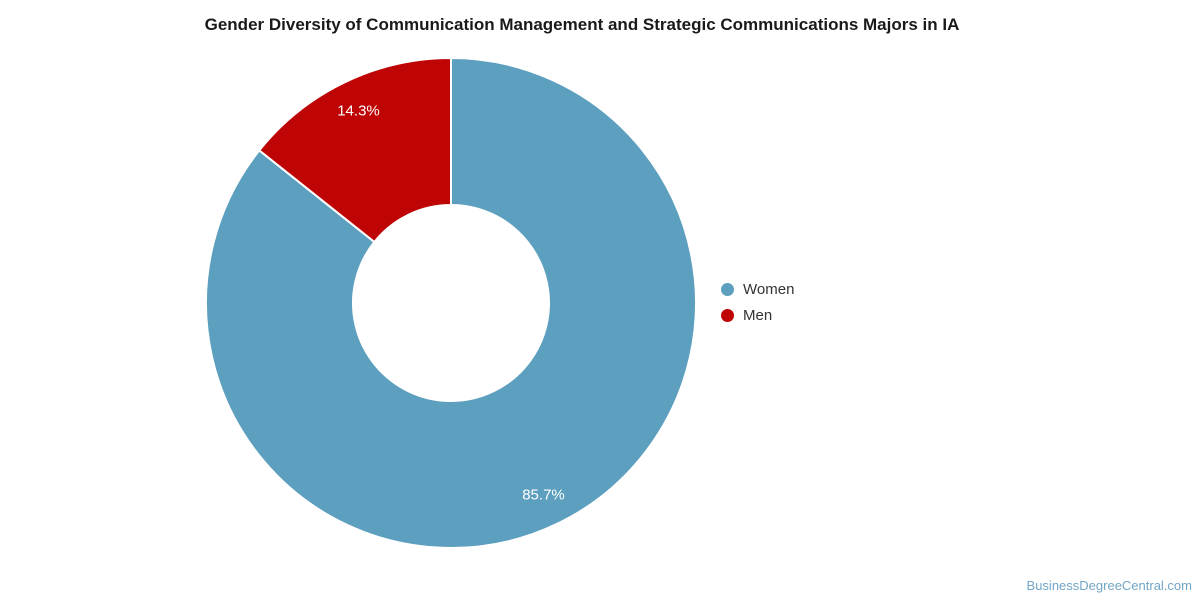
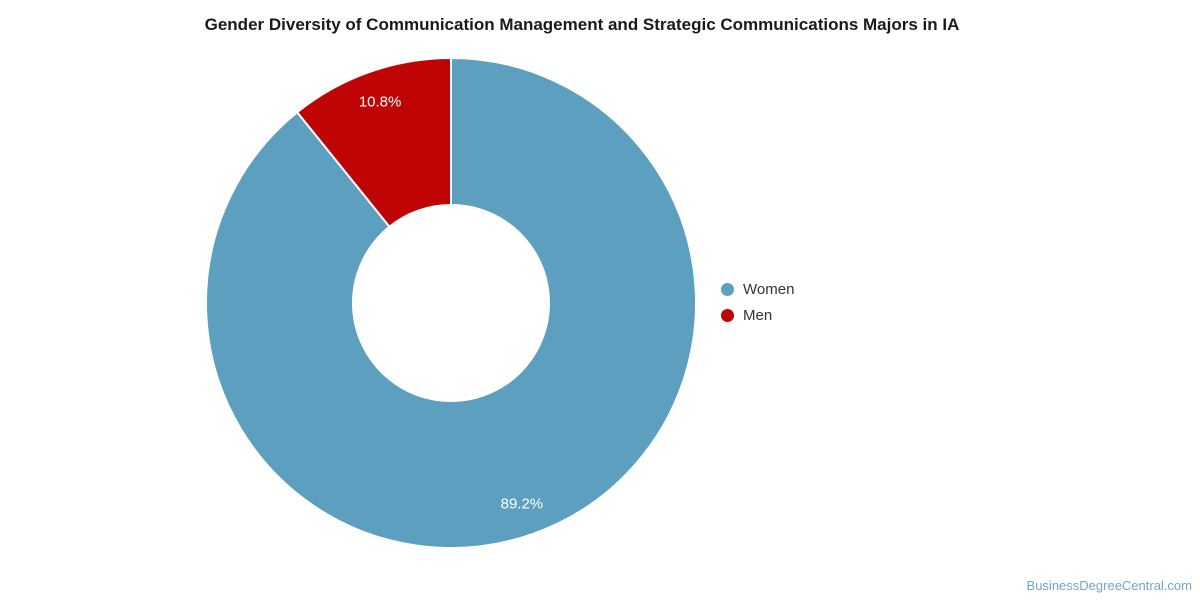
Women: 85.7% -> 89.2%
Men: 14.3% -> 10.8%
